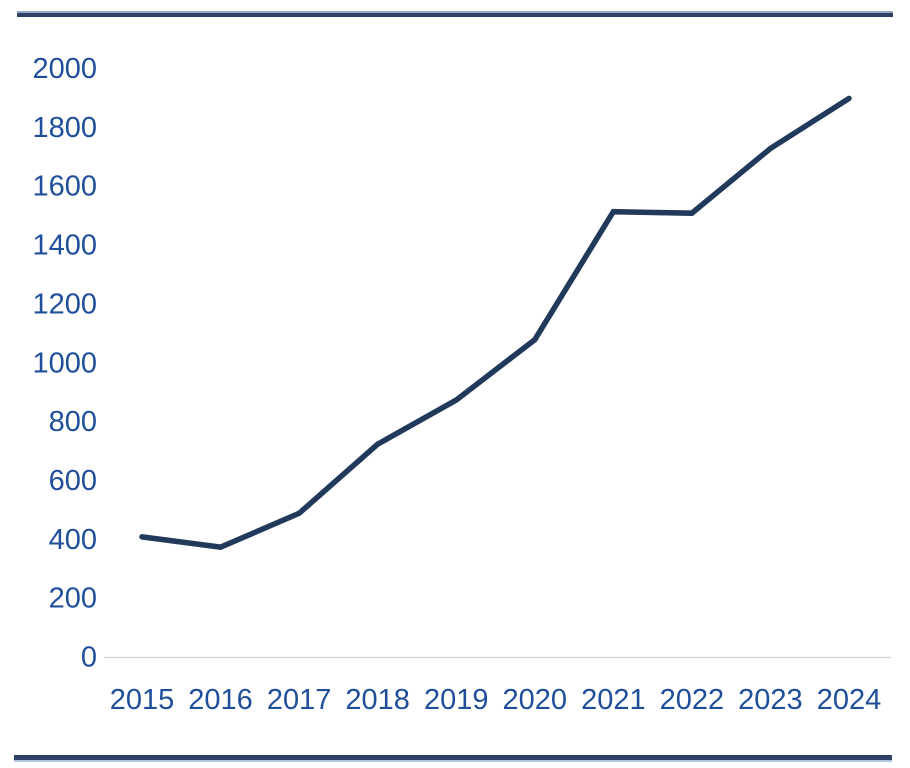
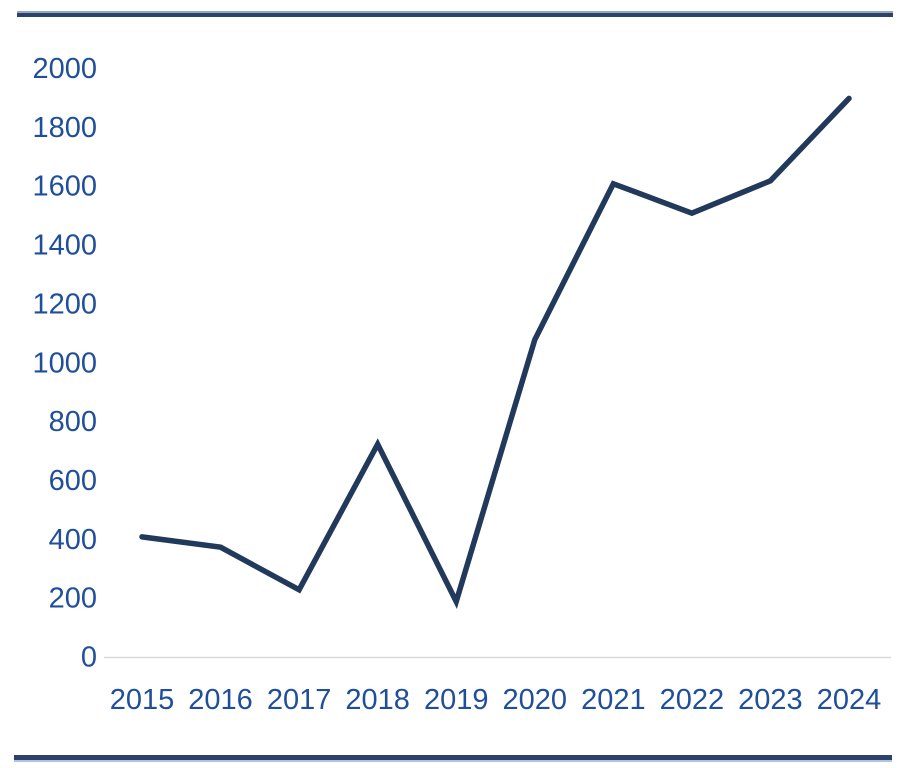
2017: 490 -> 230
2019: 880 -> 190
2021: 1520 -> 1610
2023: 1730 -> 1620
